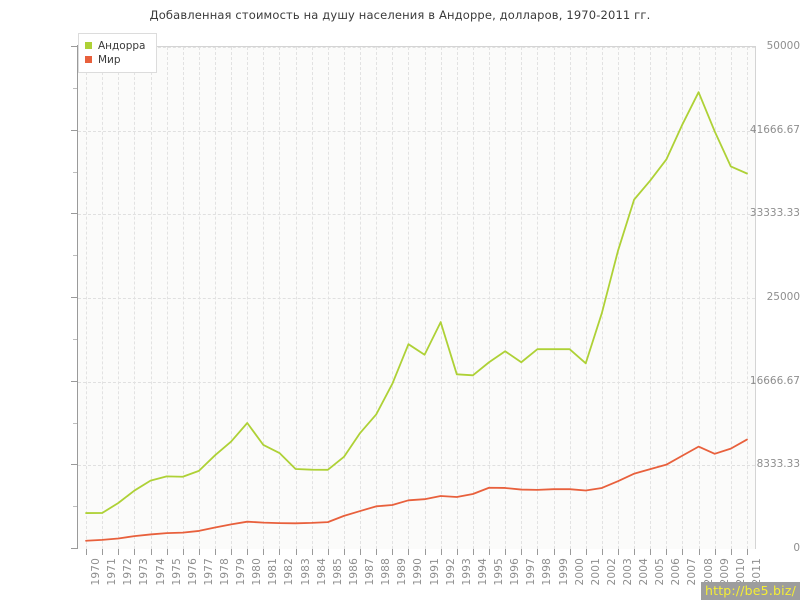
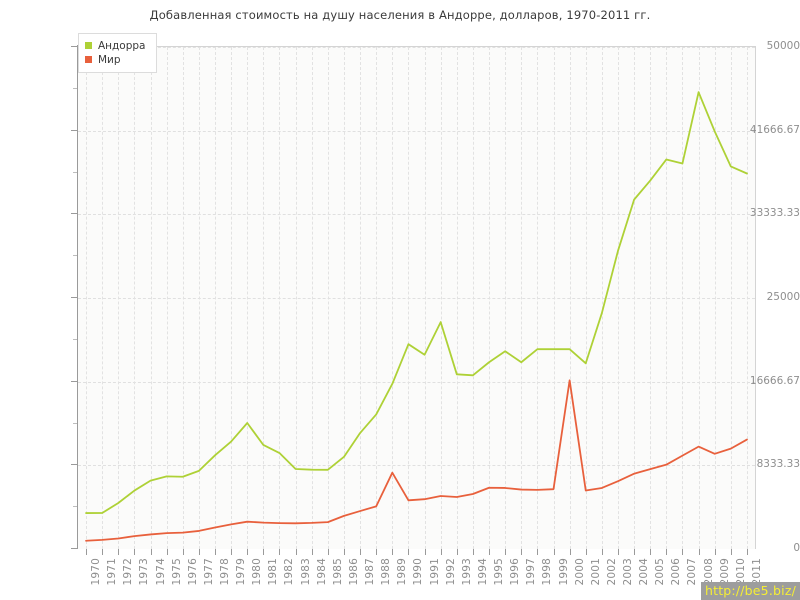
Мир/1989: 4300 -> 7500
Мир/2000: 5900 -> 16700
Андорра/2007: 42200 -> 38300
